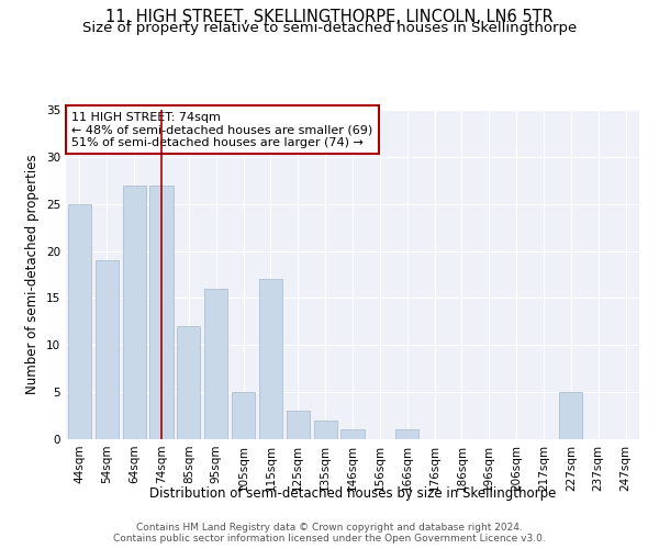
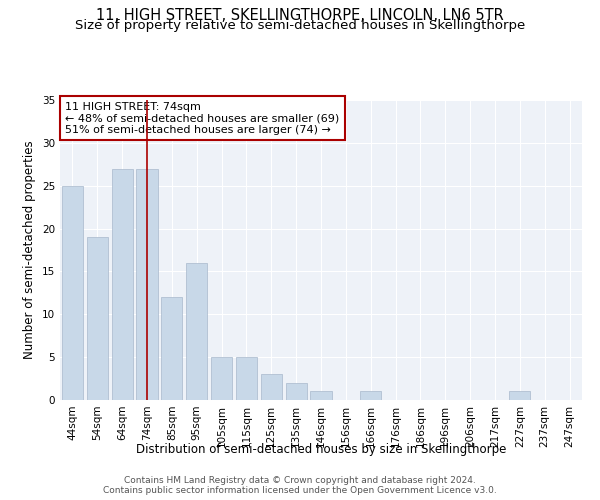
115sqm: 17 -> 5
227sqm: 5 -> 1
